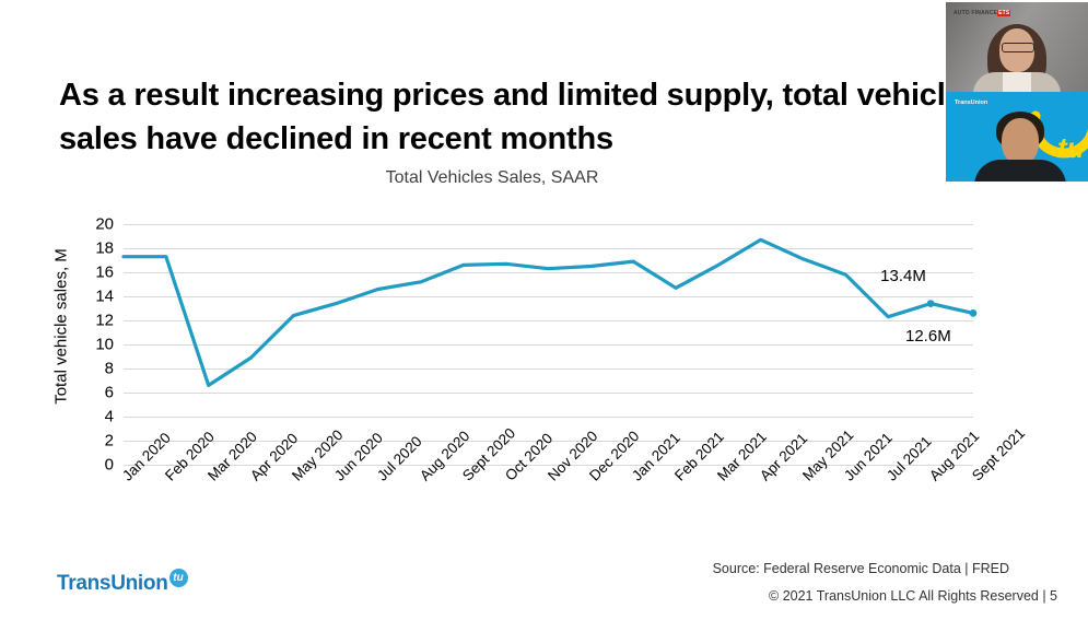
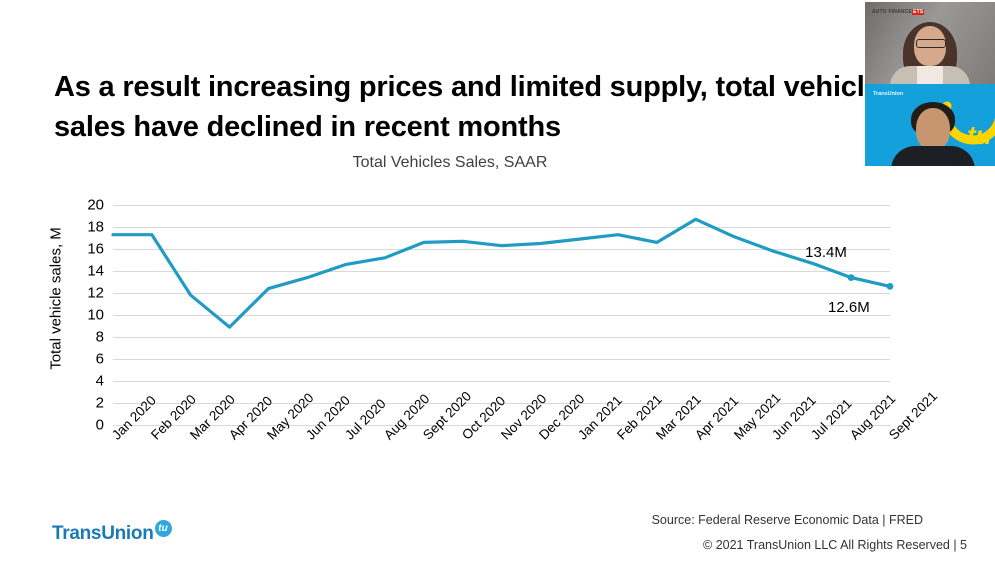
Mar 2020: 6.6 -> 11.8
Feb 2021: 14.7 -> 17.3
Jul 2021: 12.3 -> 14.7
